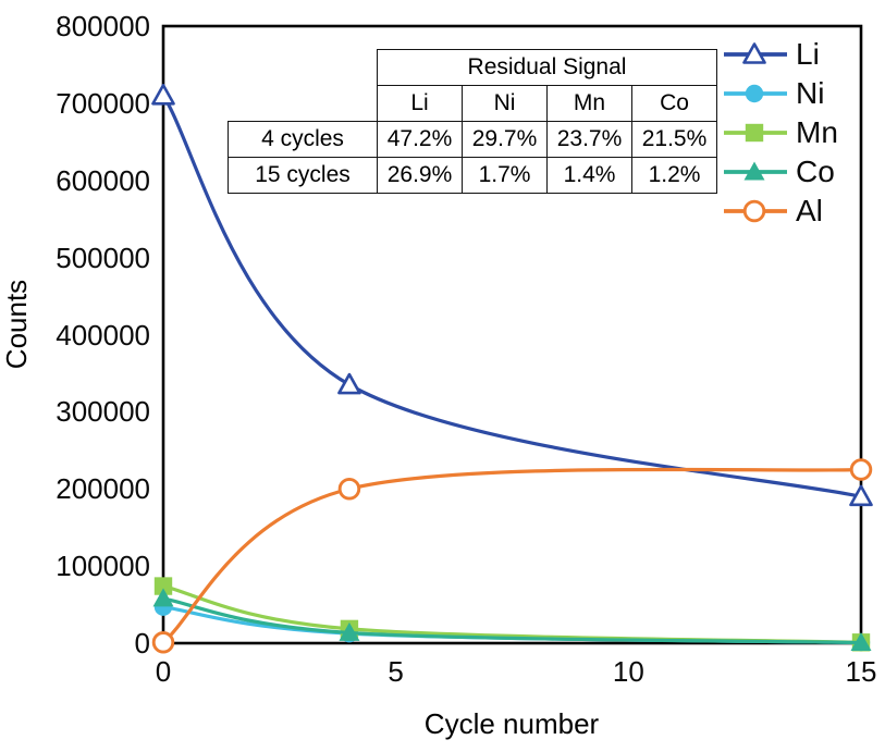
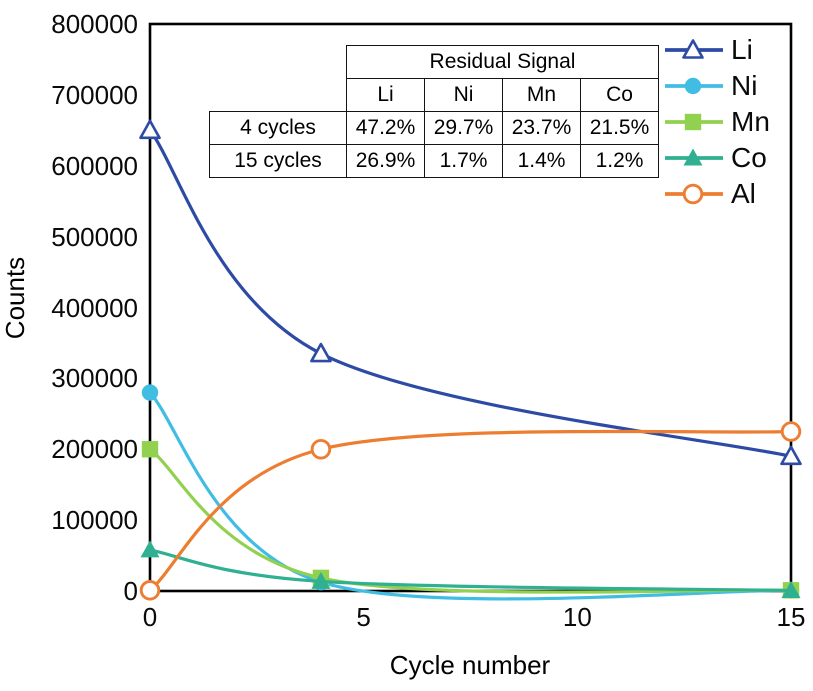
Li/0: 710000 -> 650000
Ni/0: 50000 -> 280000
Mn/0: 70000 -> 200000
